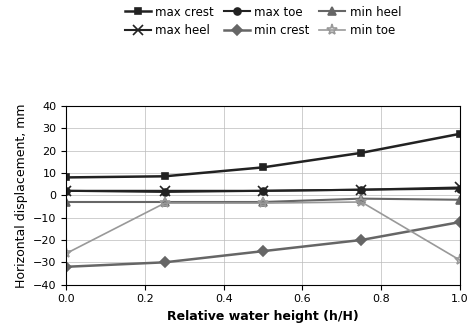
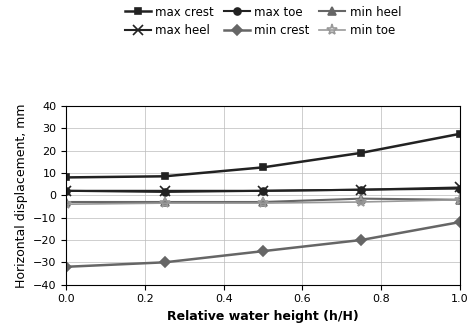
min toe/0.0: -26.0 -> -4.0
min toe/1.0: -29.0 -> -2.0
